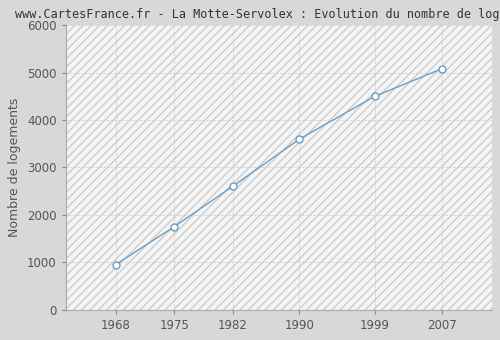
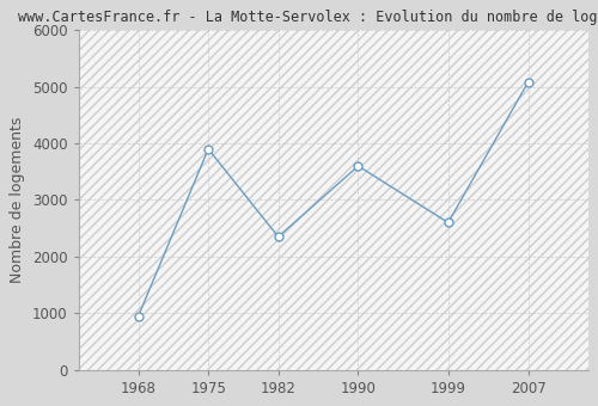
1975: 1750 -> 3900
1982: 2600 -> 2350
1999: 4500 -> 2600
